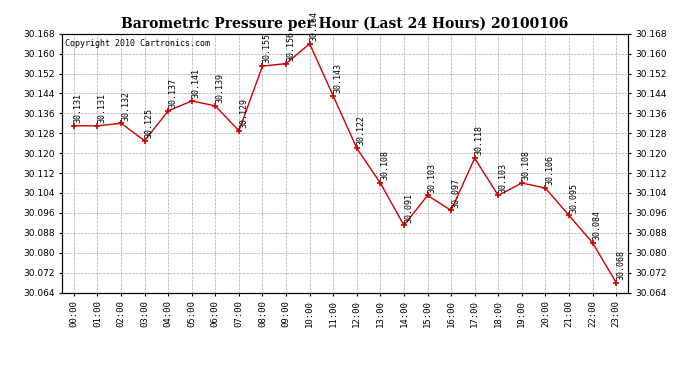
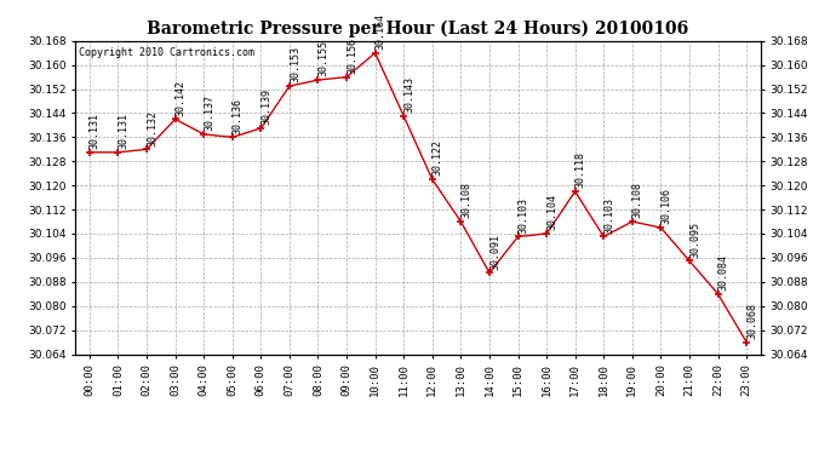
03:00: 30.125 -> 30.142
05:00: 30.141 -> 30.136
07:00: 30.129 -> 30.153
16:00: 30.097 -> 30.104
